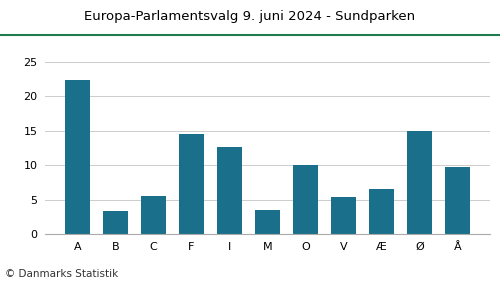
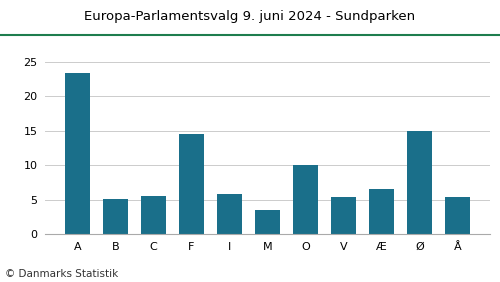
A: 22.4 -> 23.4
B: 3.4 -> 5.1
I: 12.6 -> 5.8
Å: 9.8 -> 5.4
